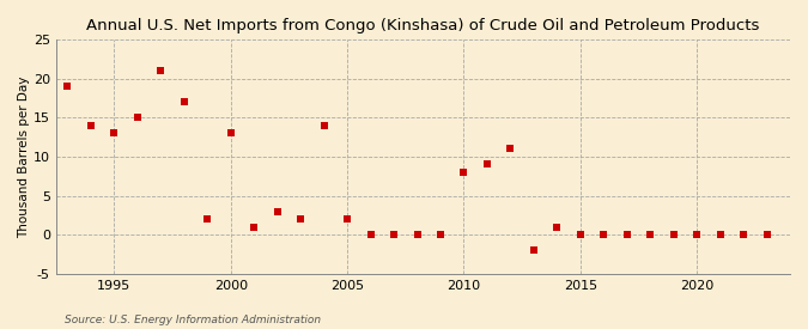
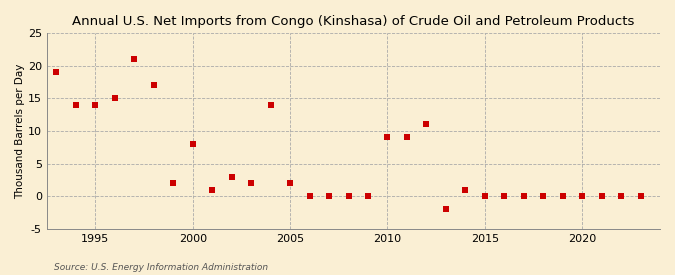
1995: 13 -> 14
2000: 13 -> 8
2010: 8 -> 9
